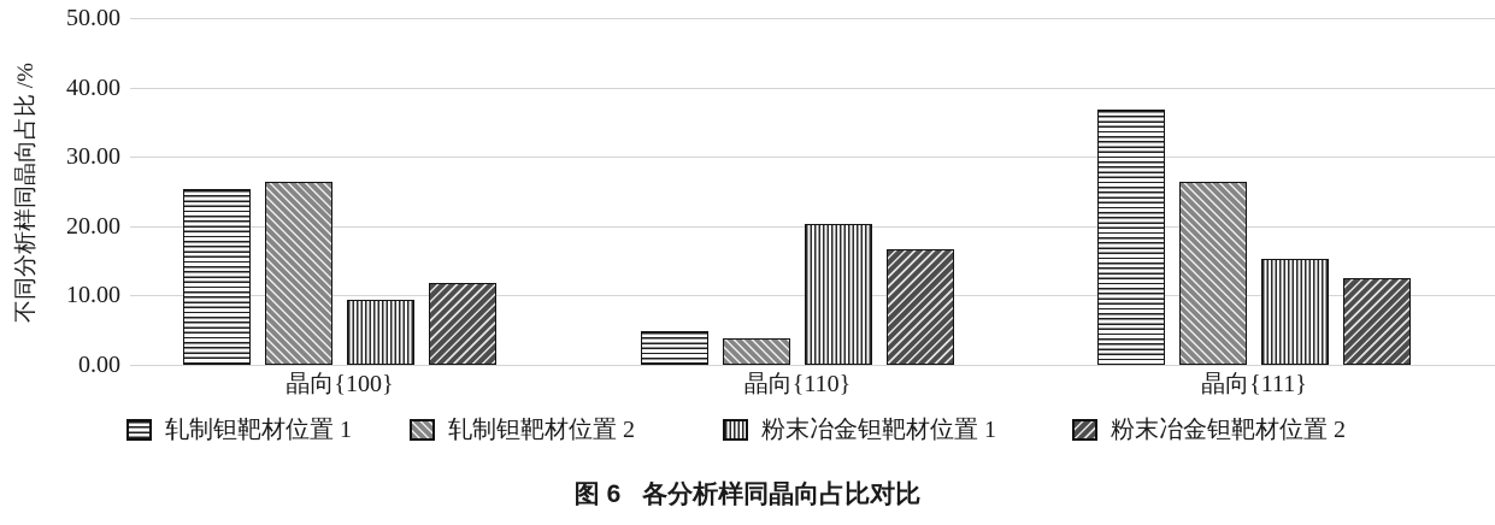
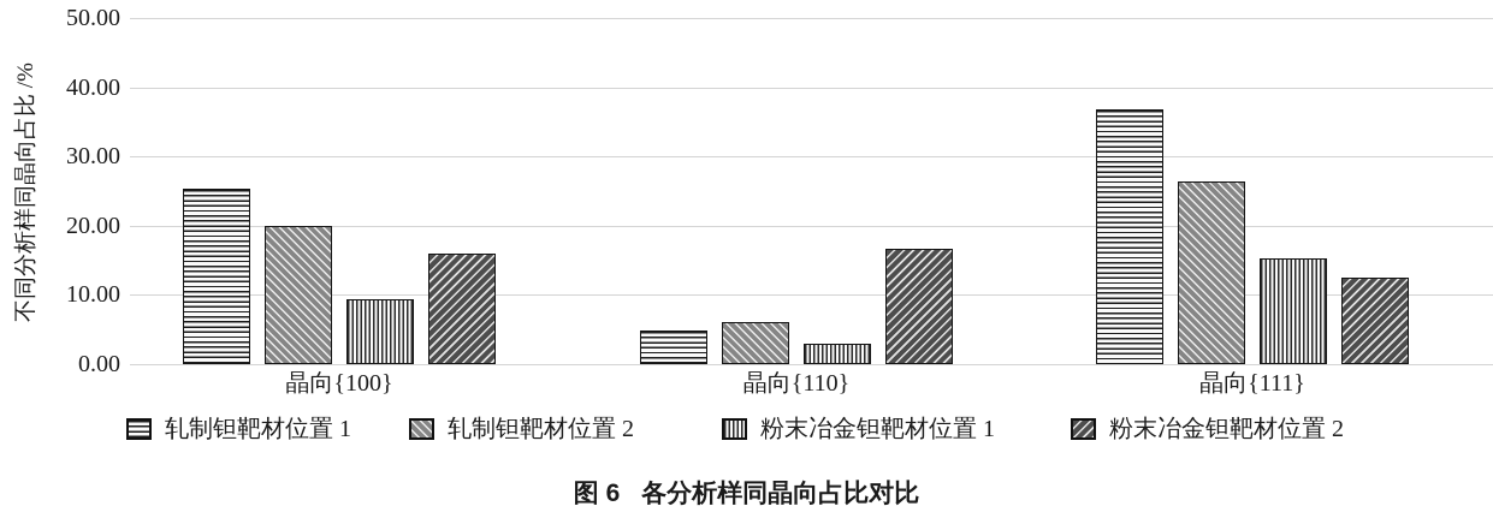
轧制钽靶材位置 2/晶向{100}: 26 -> 20
粉末冶金钽靶材位置 2/晶向{100}: 12 -> 16
轧制钽靶材位置 2/晶向{110}: 4 -> 6
粉末冶金钽靶材位置 1/晶向{110}: 20 -> 3
